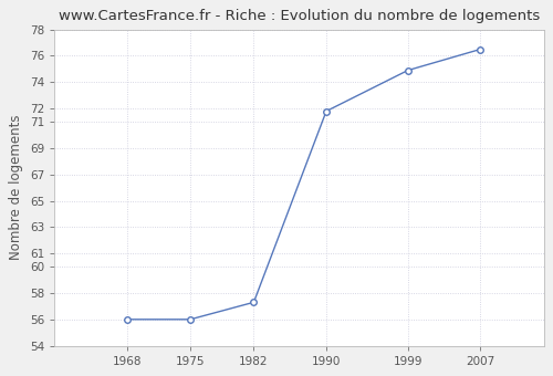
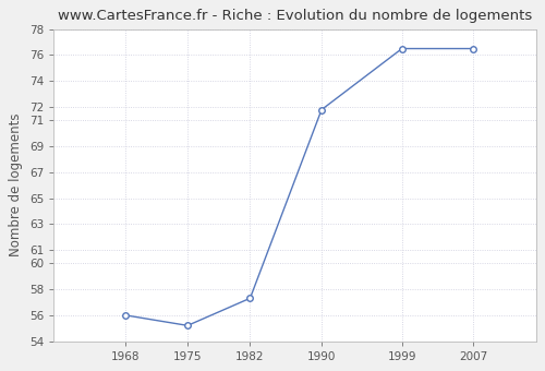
1975: 56.0 -> 55.2
1999: 74.9 -> 76.5
